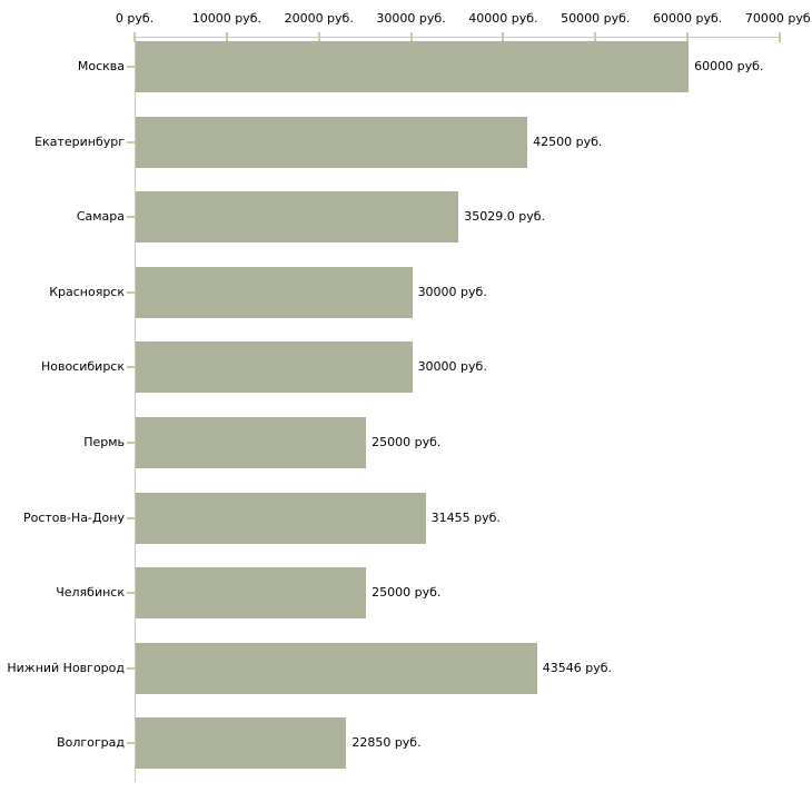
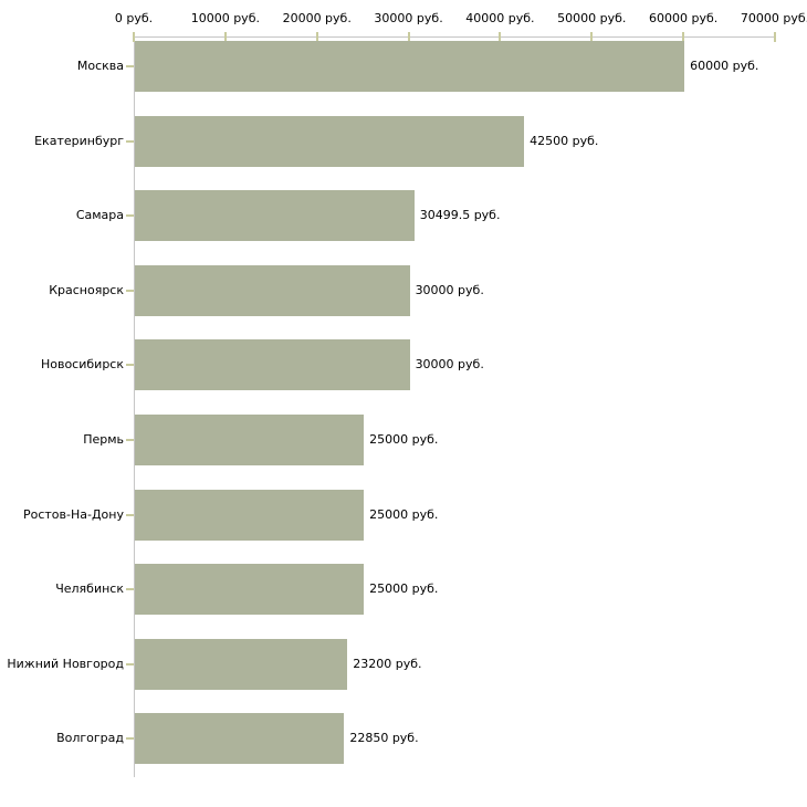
Самара: 35029.0 -> 30499.5
Ростов-На-Дону: 31455 -> 25000
Нижний Новгород: 43546 -> 23200
